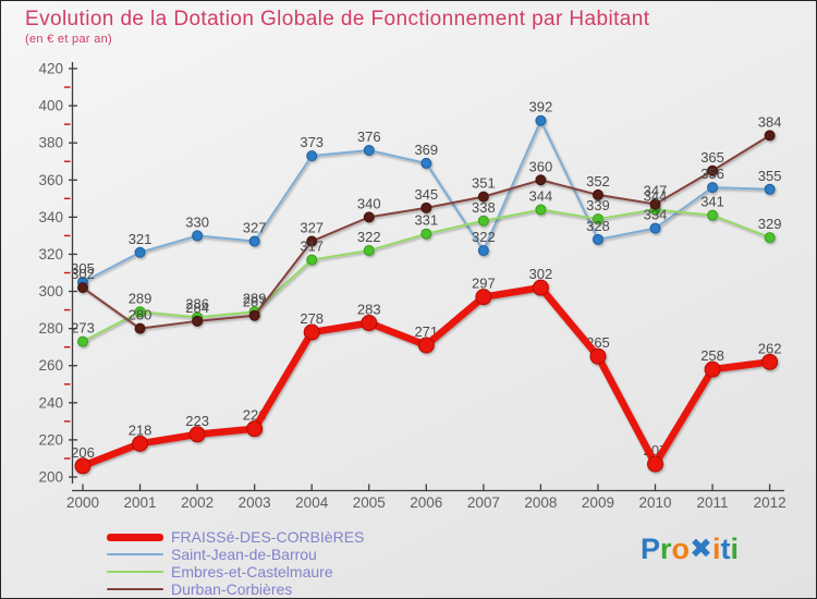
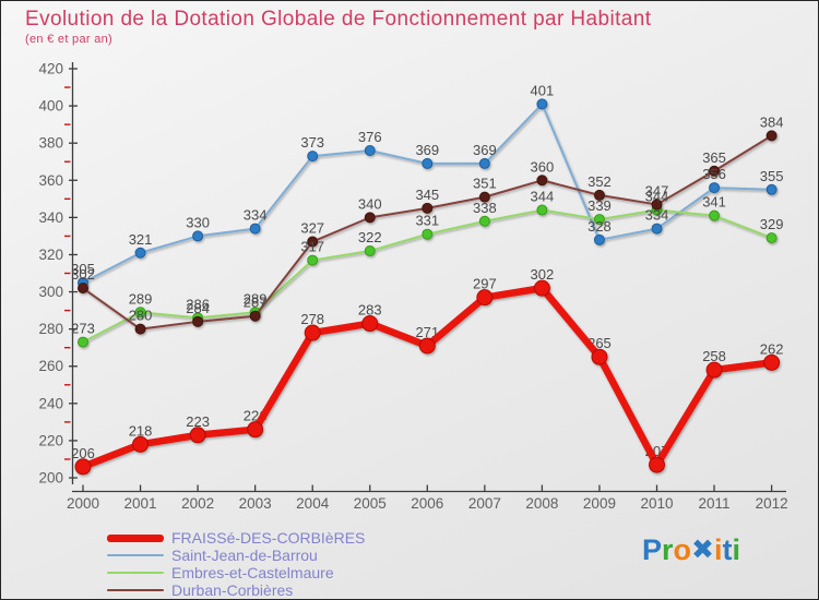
Saint-Jean-de-Barrou/2003: 327 -> 334
Saint-Jean-de-Barrou/2007: 322 -> 369
Saint-Jean-de-Barrou/2008: 392 -> 401
